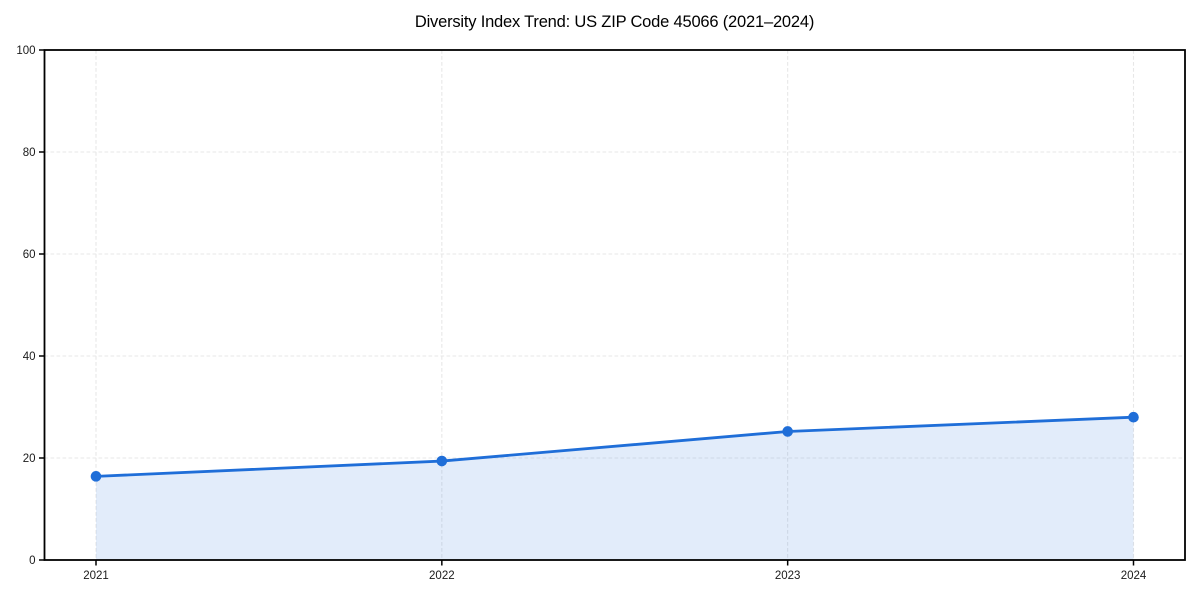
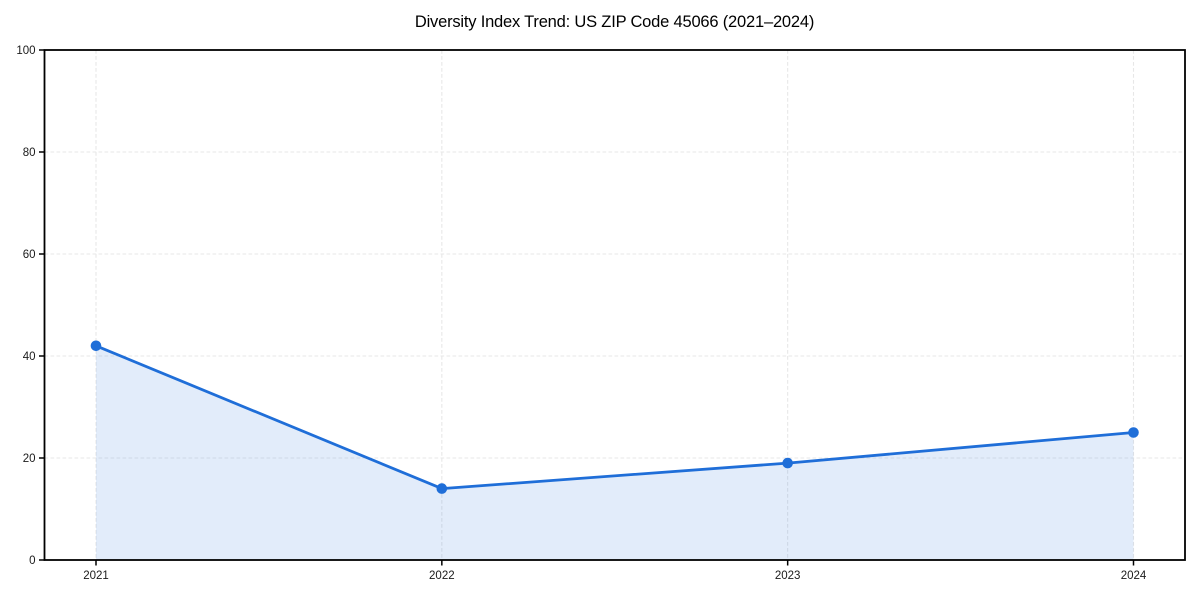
2021: 16 -> 42
2022: 19 -> 14
2023: 25 -> 19
2024: 28 -> 25
